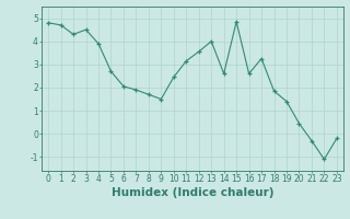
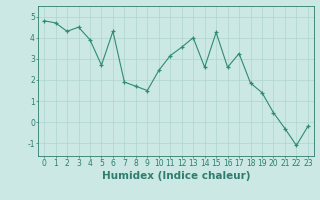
6: 2.05 -> 4.30
15: 4.85 -> 4.25
